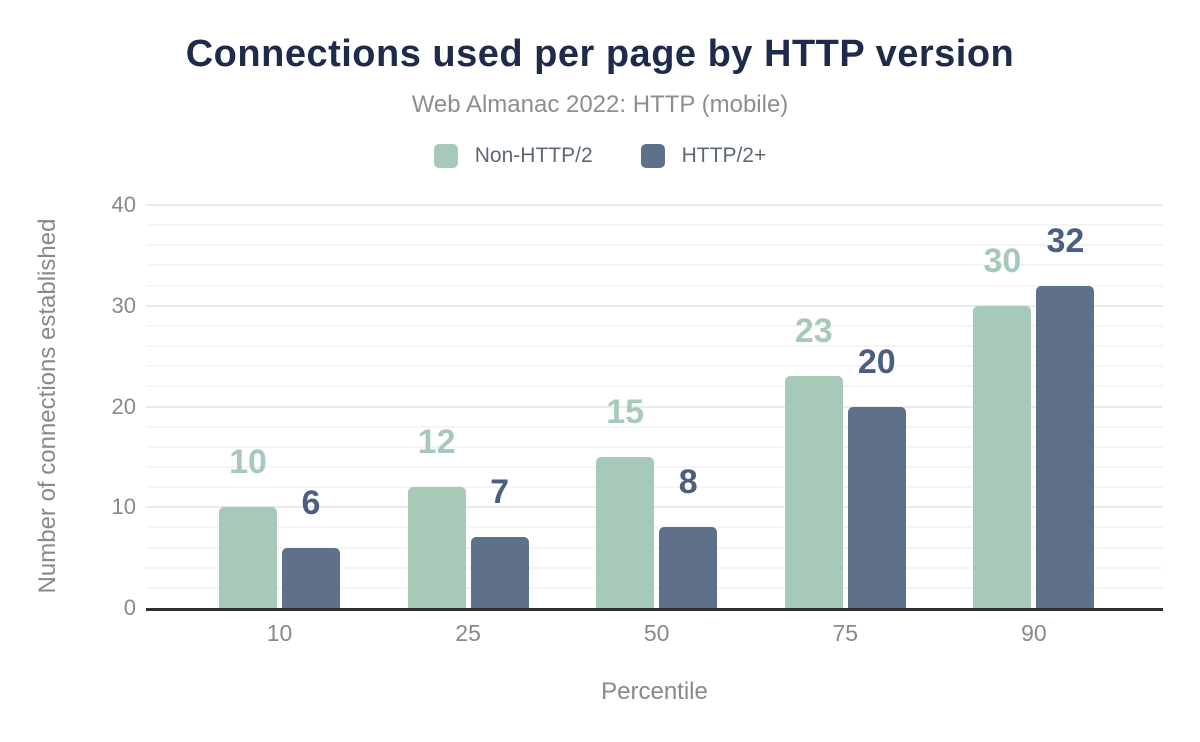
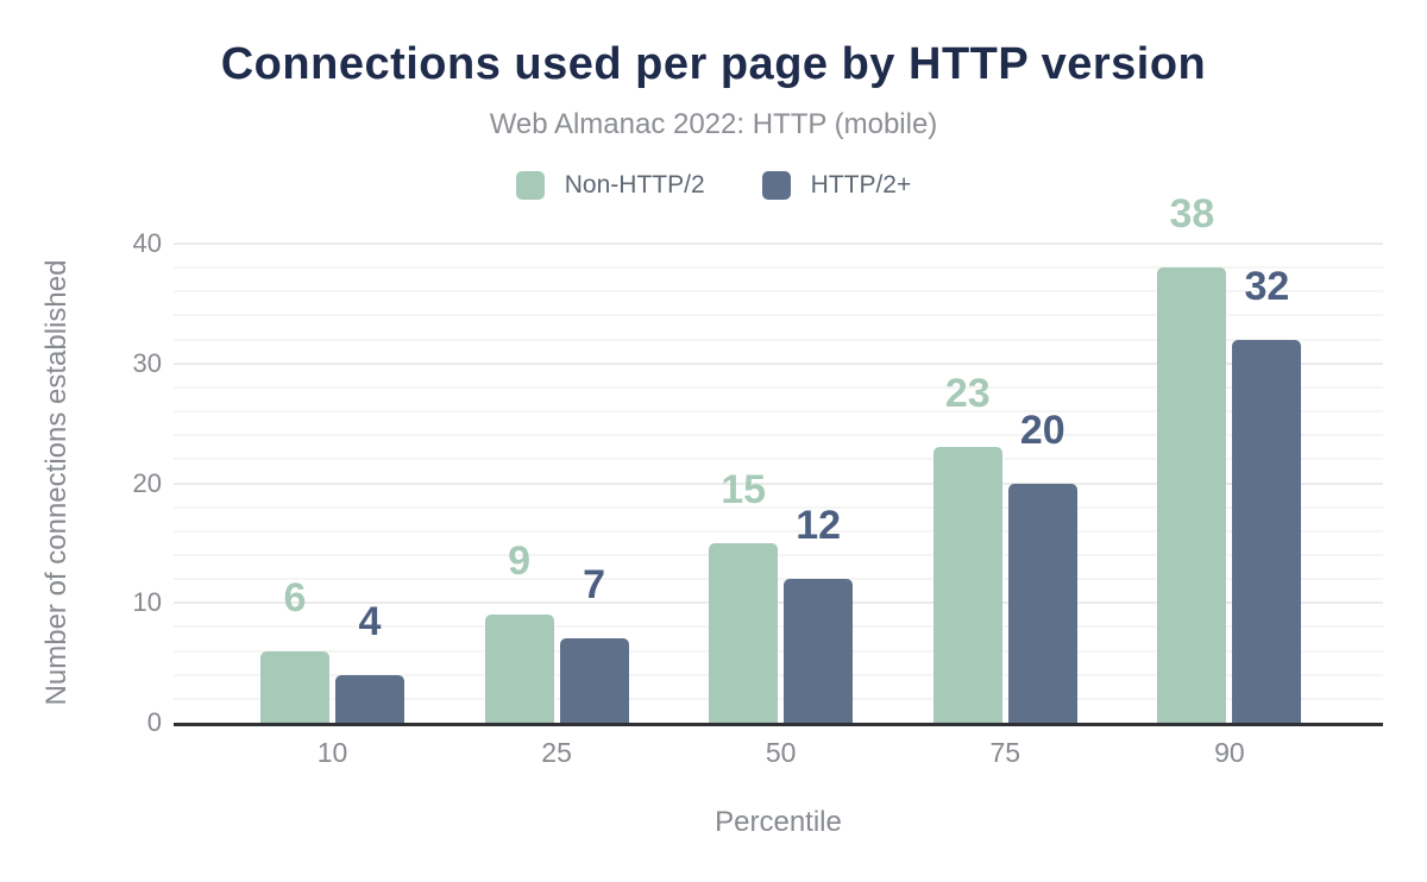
Non-HTTP/2/10: 10 -> 6
HTTP/2+/10: 6 -> 4
Non-HTTP/2/25: 12 -> 9
HTTP/2+/50: 8 -> 12
Non-HTTP/2/90: 30 -> 38
